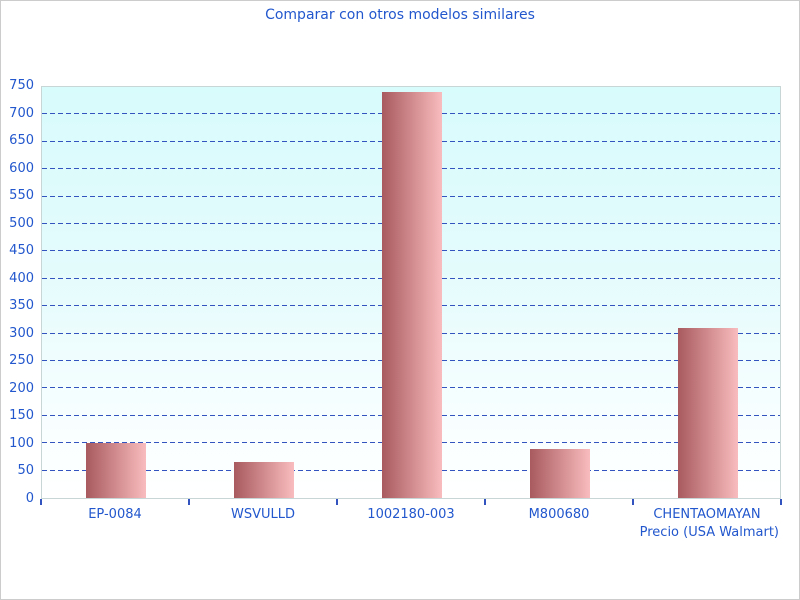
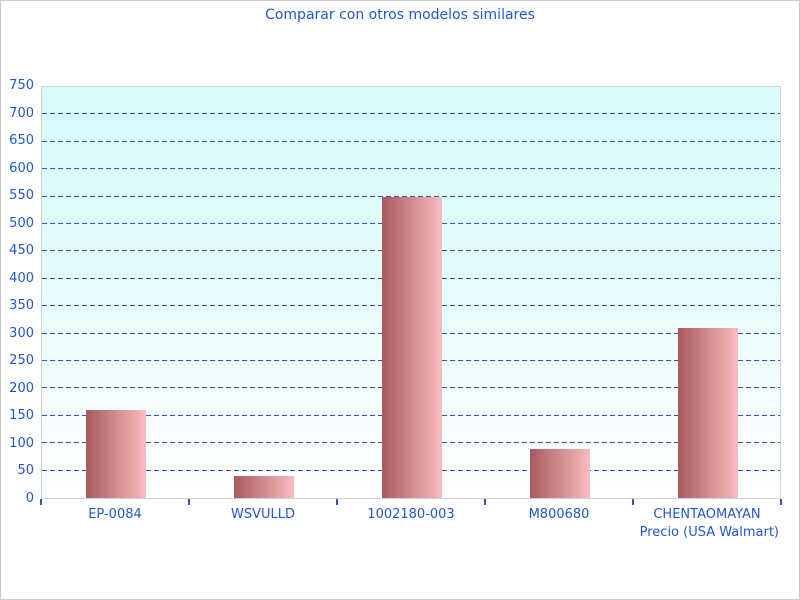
EP-0084: 100 -> 160
WSVULLD: 60 -> 40
1002180-003: 740 -> 550
